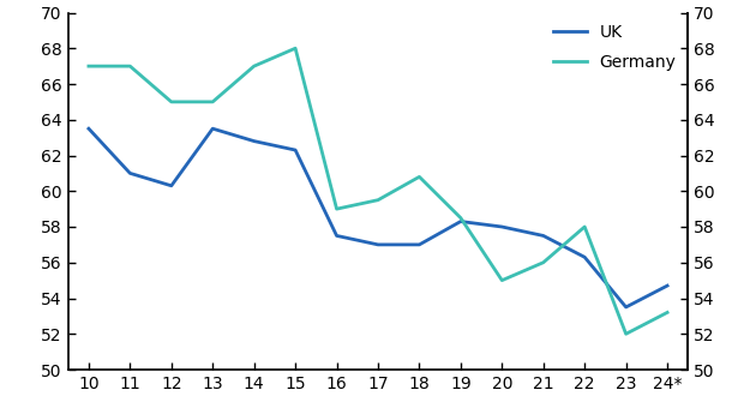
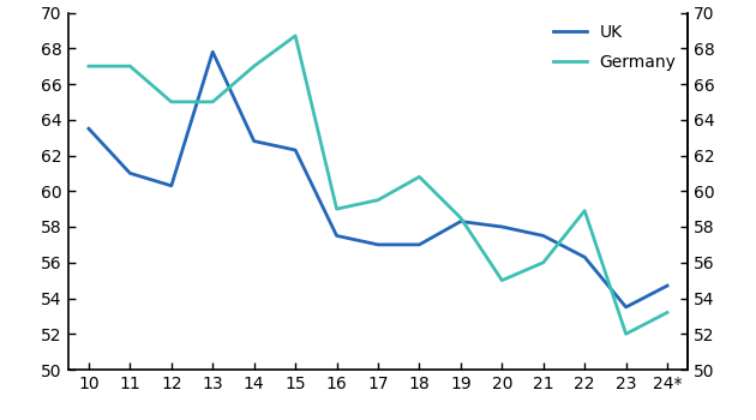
UK/13: 63.5 -> 67.8
Germany/15: 68.0 -> 68.7
Germany/22: 58.0 -> 58.9
